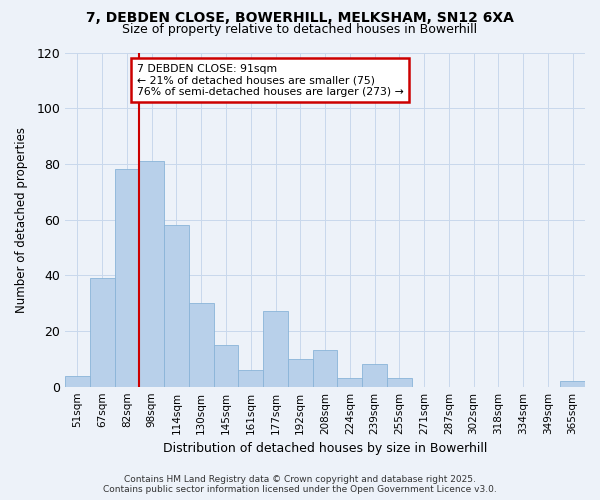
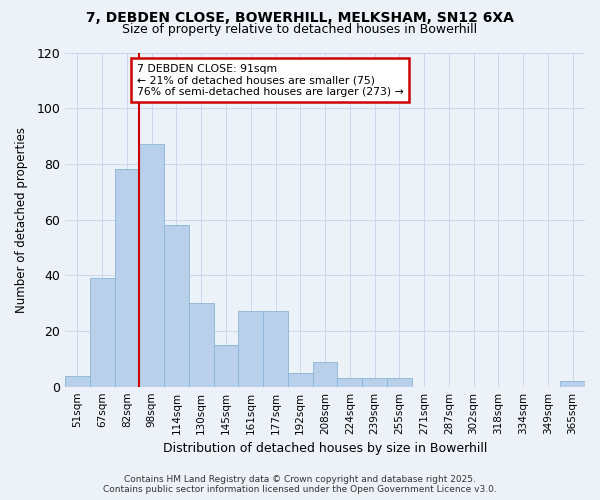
98sqm: 81 -> 87
161sqm: 6 -> 27
192sqm: 10 -> 5
208sqm: 13 -> 9
239sqm: 8 -> 3
